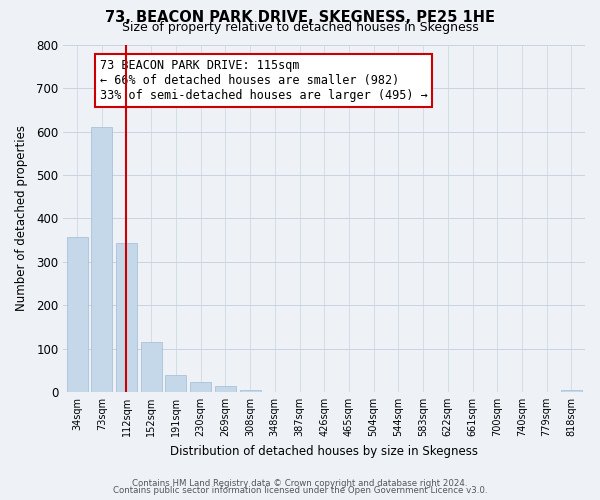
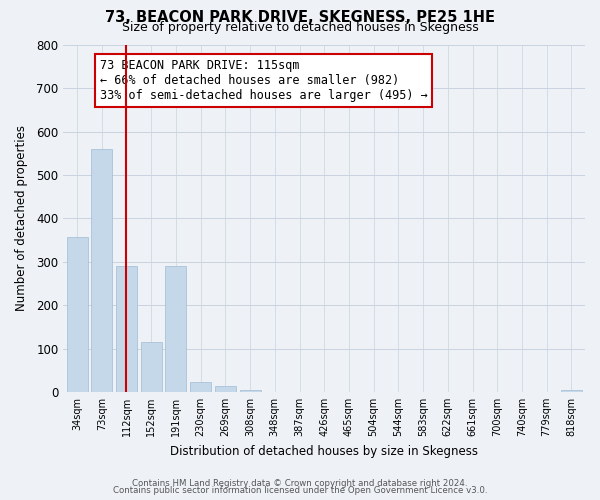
73sqm: 611 -> 560
112sqm: 343 -> 290
191sqm: 40 -> 290
